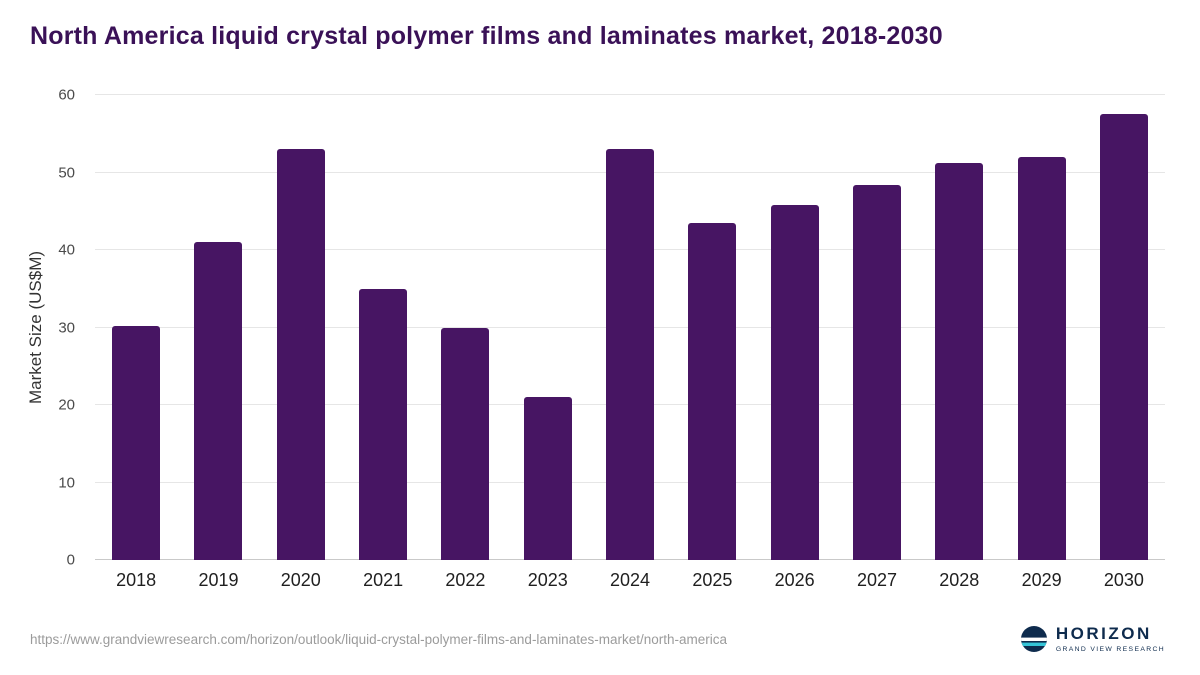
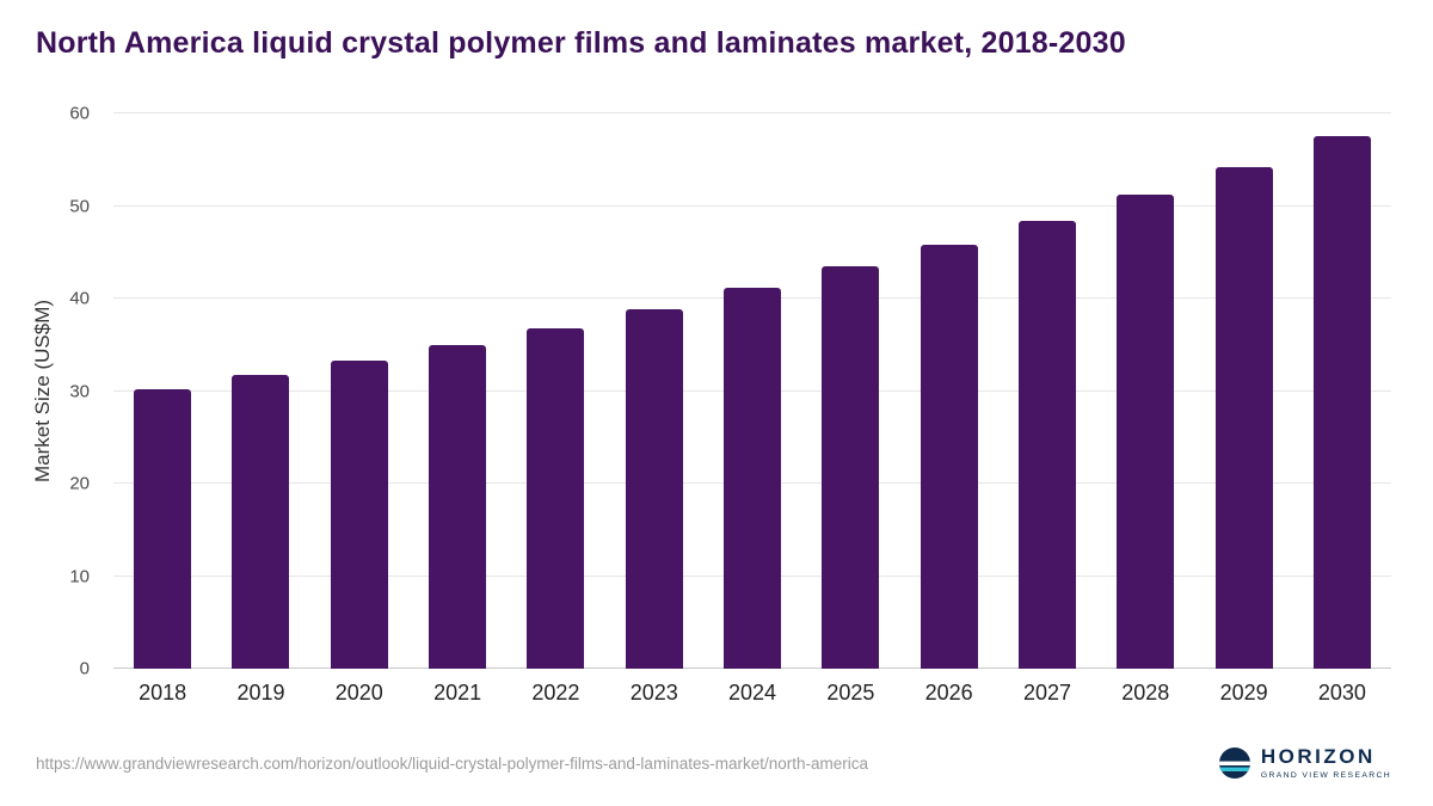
2019: 41 -> 32
2020: 53 -> 33
2022: 30 -> 37
2023: 21 -> 39
2024: 53 -> 41
2029: 52 -> 54
